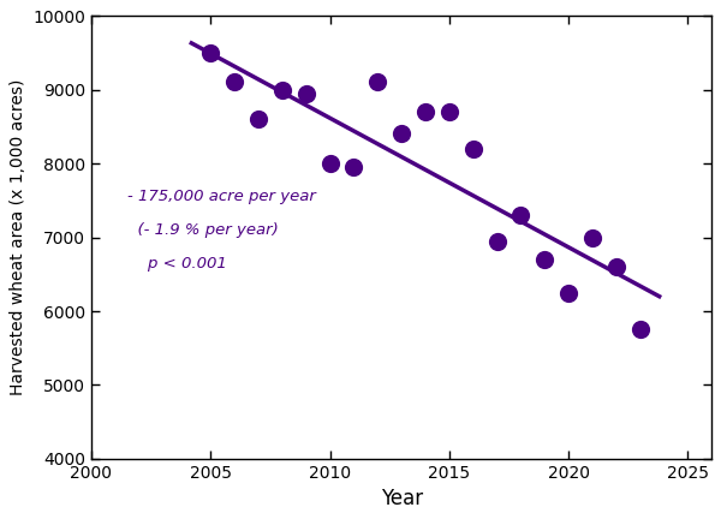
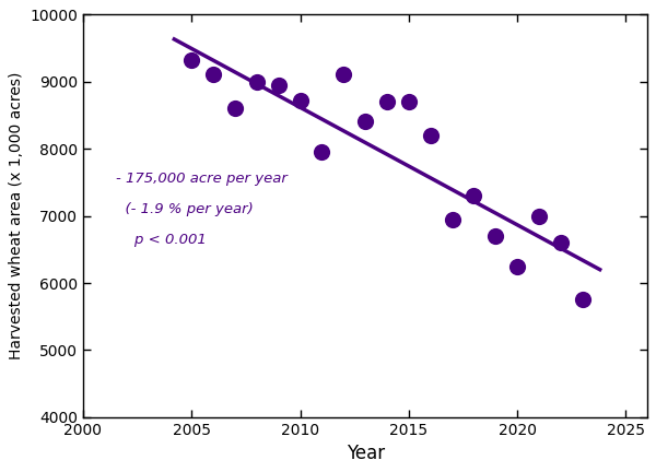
2005: 9500 -> 9320
2010: 8000 -> 8720
